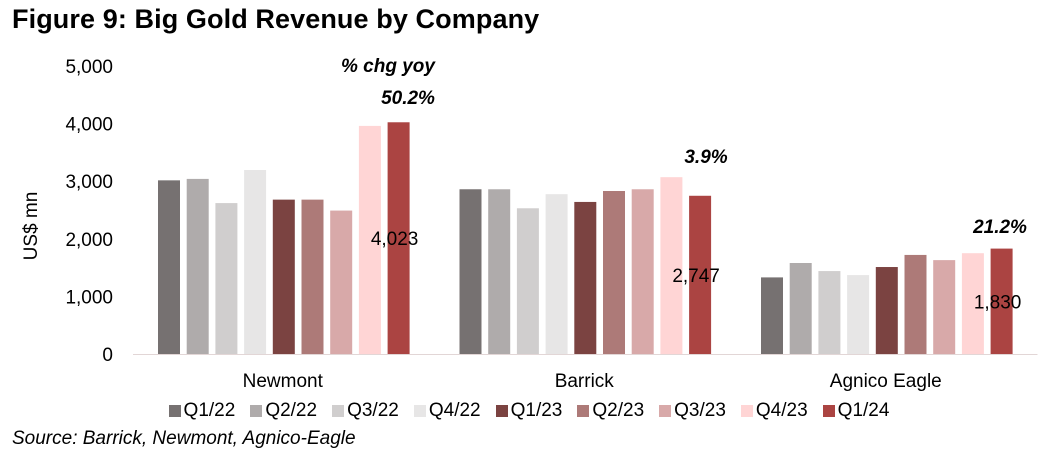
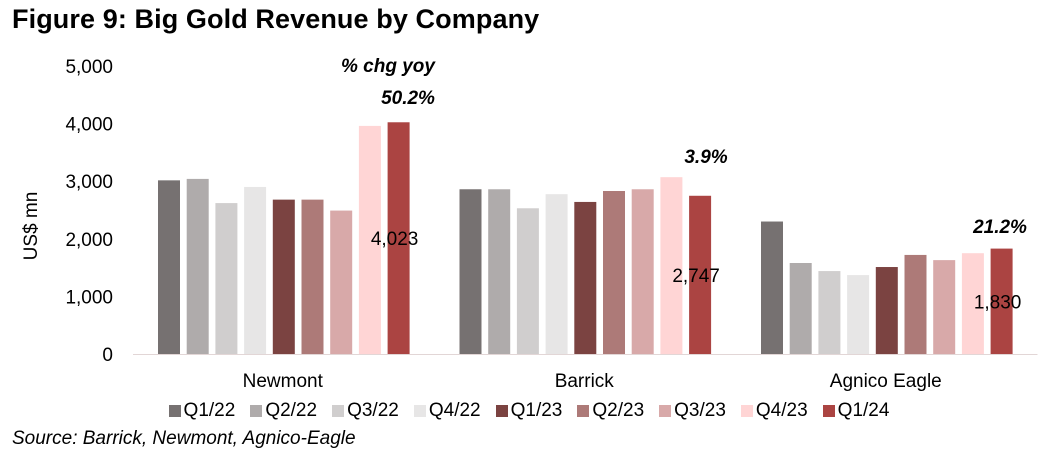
Q4/22/Newmont: 3200 -> 2900
Q1/22/Agnico Eagle: 1300 -> 2300
